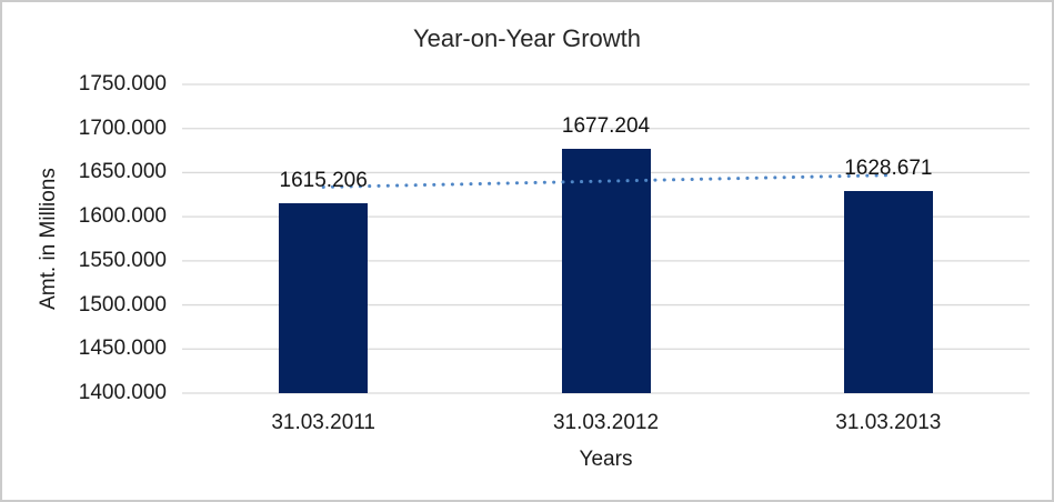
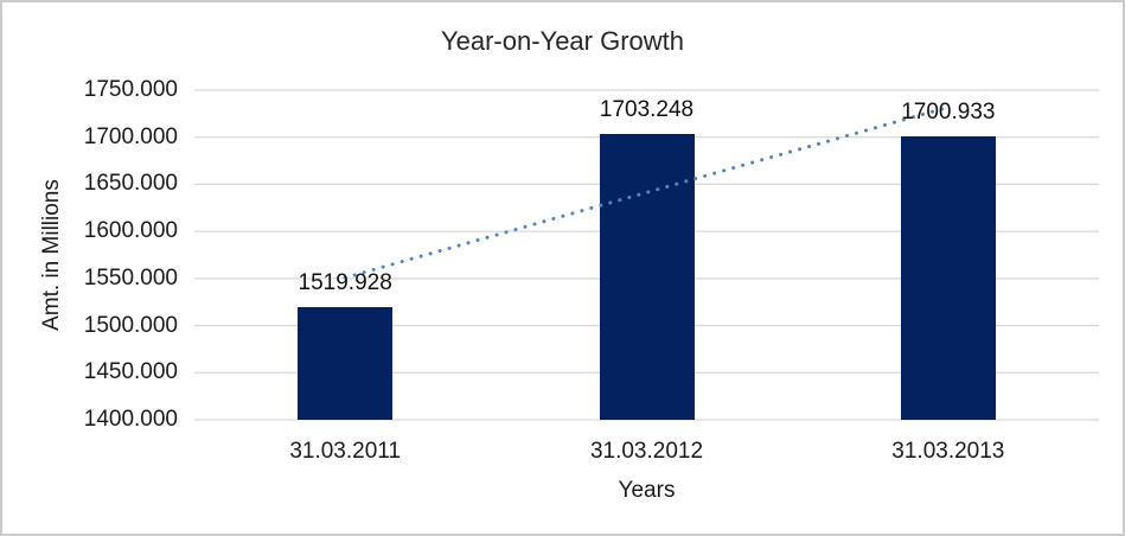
31.03.2011: 1615.206 -> 1519.928
31.03.2012: 1677.204 -> 1703.248
31.03.2013: 1628.671 -> 1700.933
